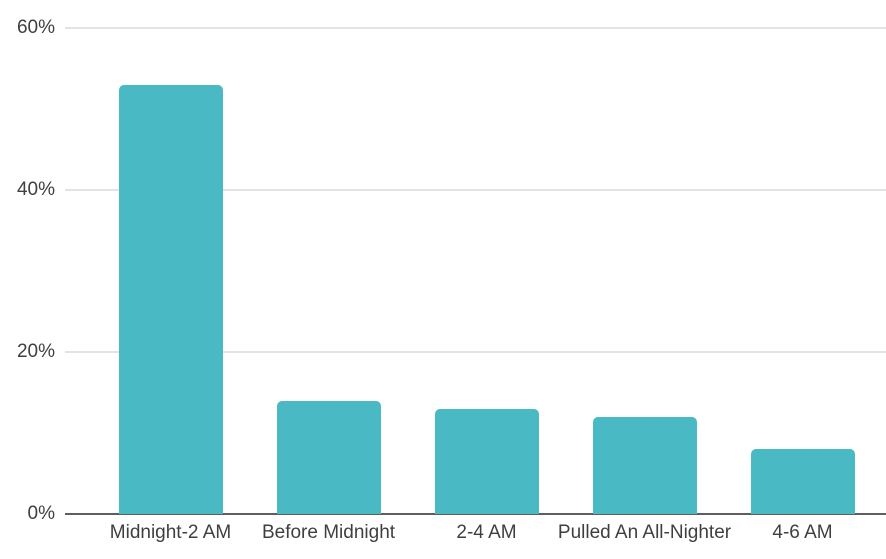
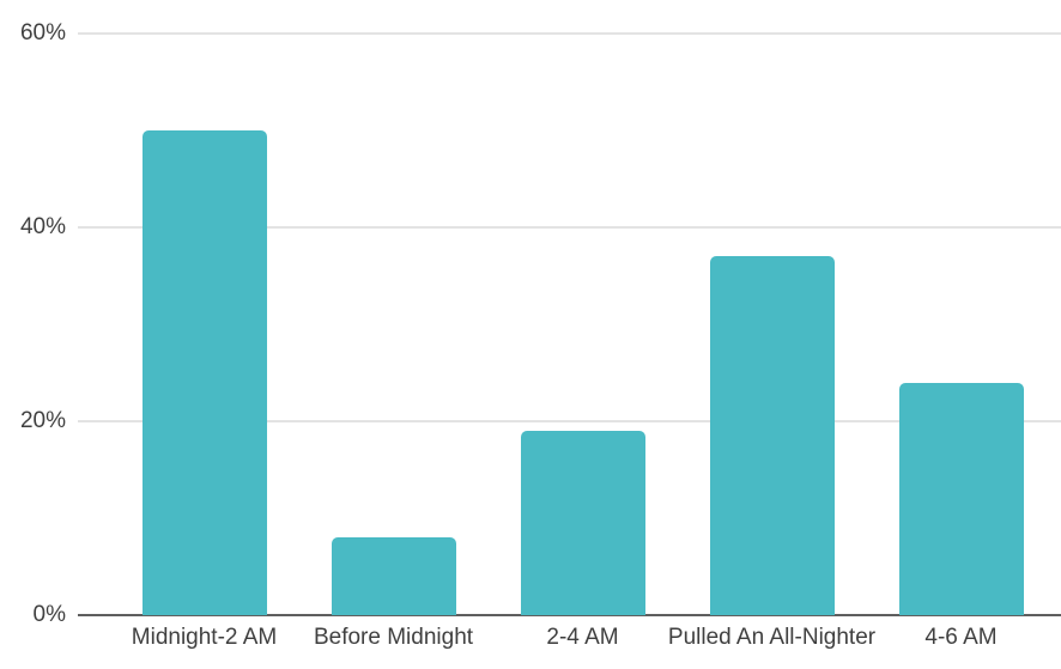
Midnight-2 AM: 53% -> 50%
Before Midnight: 14% -> 8%
2-4 AM: 13% -> 19%
Pulled An All-Nighter: 12% -> 37%
4-6 AM: 8% -> 24%
